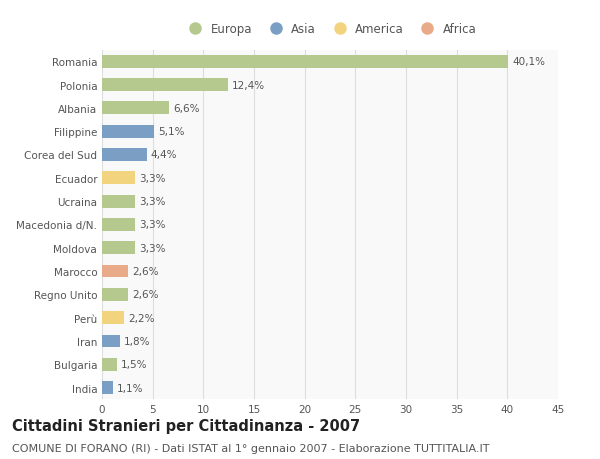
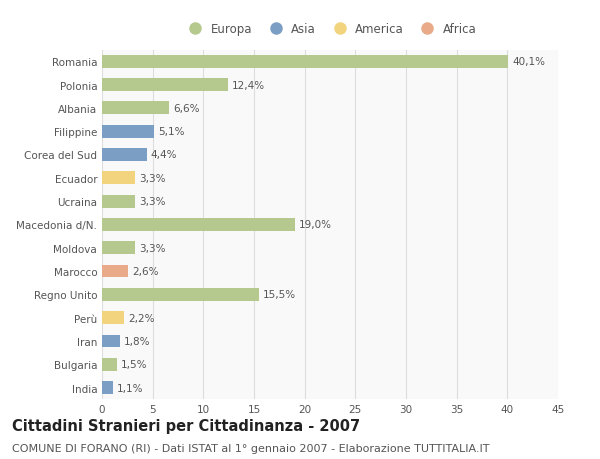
Macedonia d/N.: 3,3% -> 19,0%
Regno Unito: 2,6% -> 15,5%
